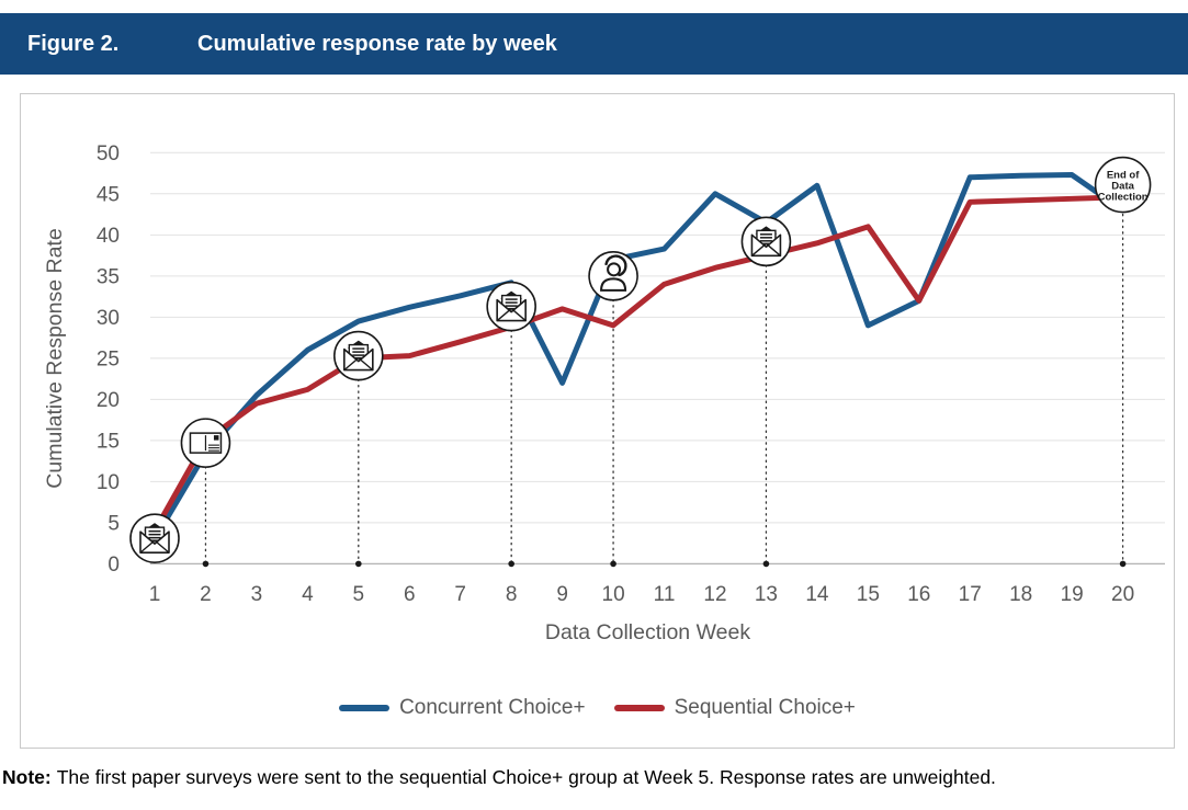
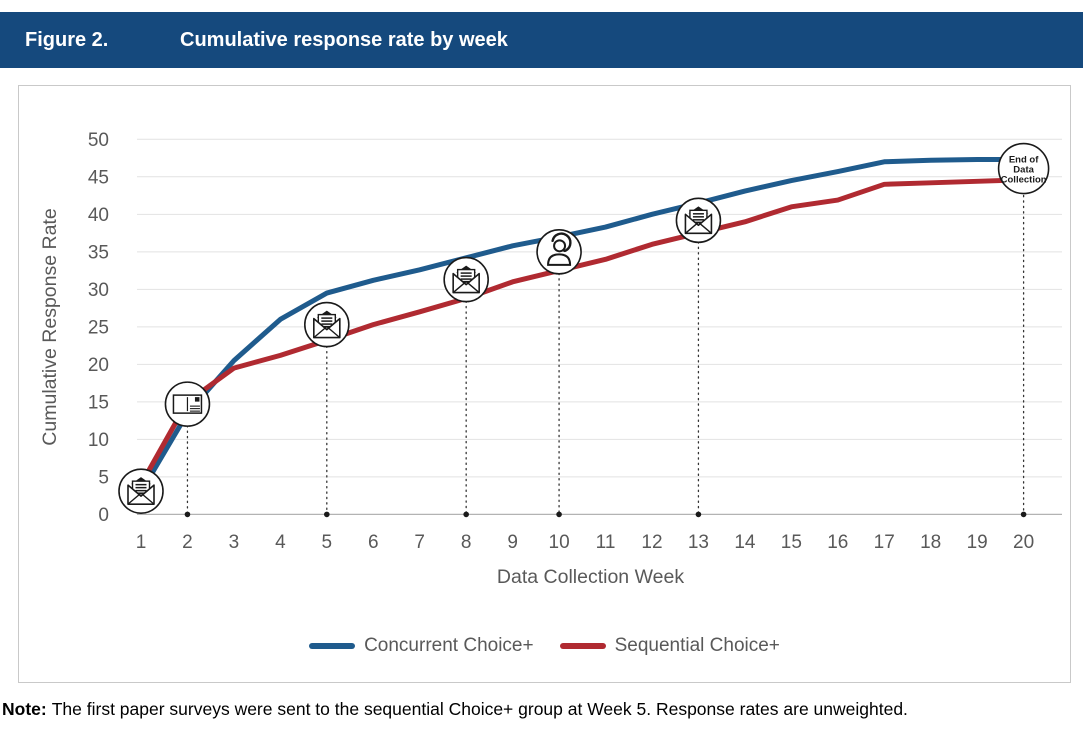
Sequential Choice+/5: 25 -> 23
Concurrent Choice+/9: 22 -> 36
Sequential Choice+/10: 29 -> 32
Concurrent Choice+/12: 45 -> 40
Concurrent Choice+/14: 46 -> 43
Concurrent Choice+/15: 29 -> 44
Concurrent Choice+/16: 32 -> 46
Sequential Choice+/16: 32 -> 42
Concurrent Choice+/20: 43 -> 47
